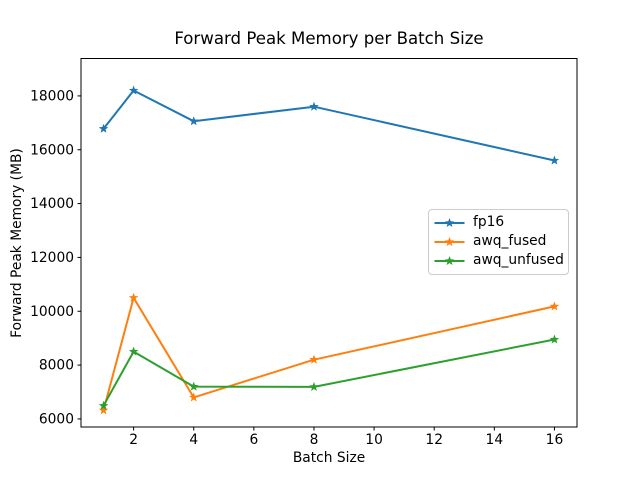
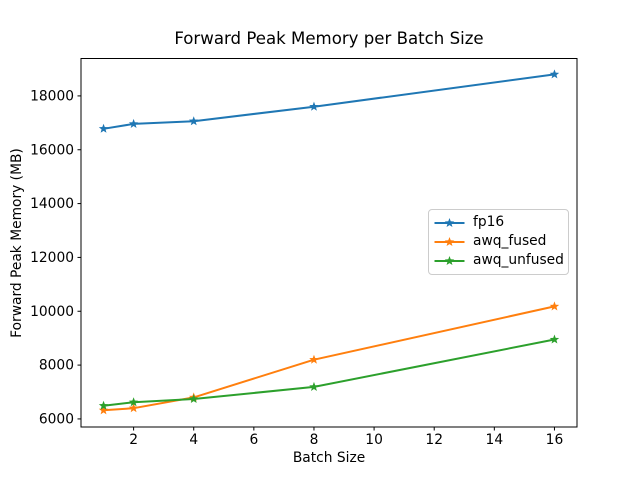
fp16/2: 18200 -> 17000
awq_fused/2: 10500 -> 6400
awq_unfused/2: 8500 -> 6600
awq_unfused/4: 7200 -> 6700
fp16/16: 15600 -> 18800
